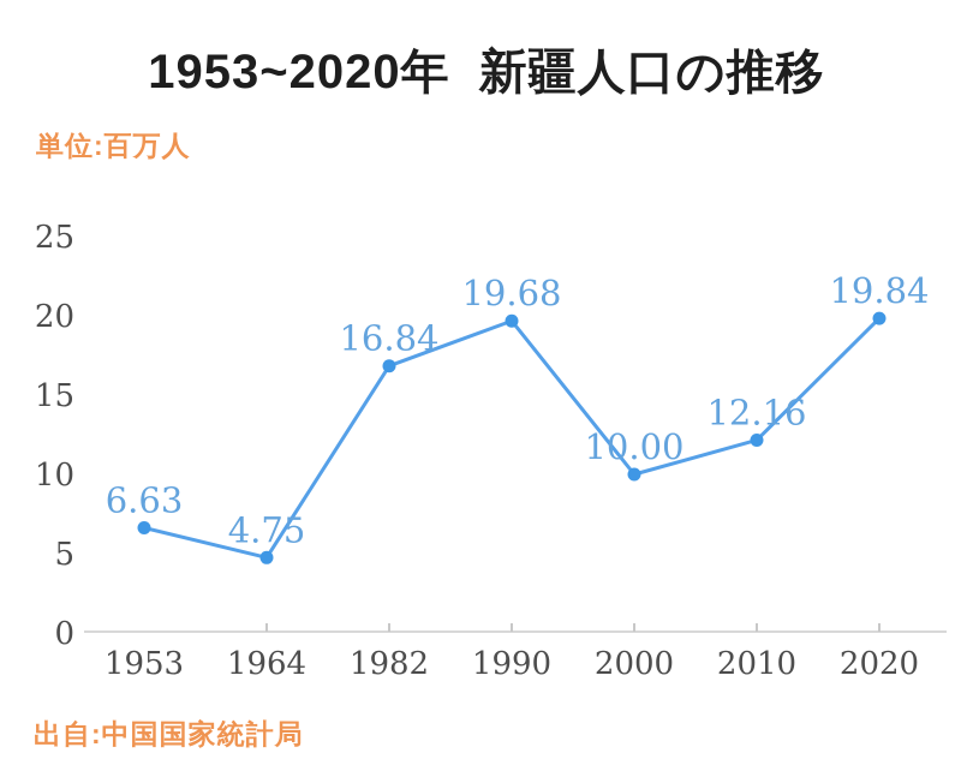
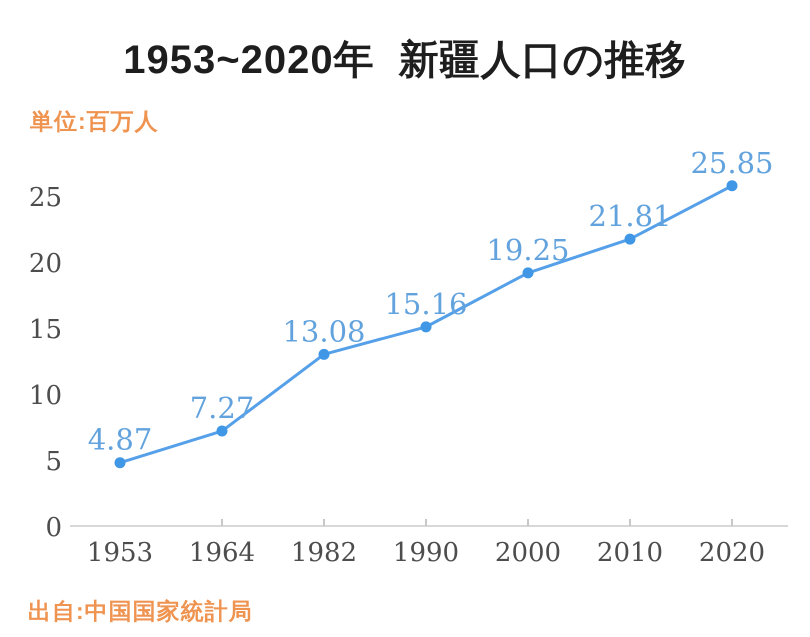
1953: 6.63 -> 4.87
1964: 4.75 -> 7.27
1982: 16.84 -> 13.08
1990: 19.68 -> 15.16
2000: 10.00 -> 19.25
2010: 12.16 -> 21.81
2020: 19.84 -> 25.85
